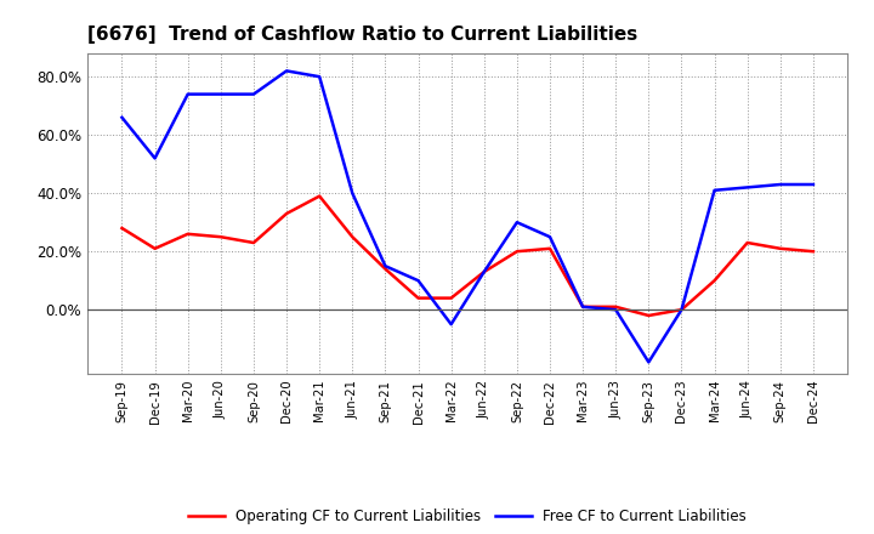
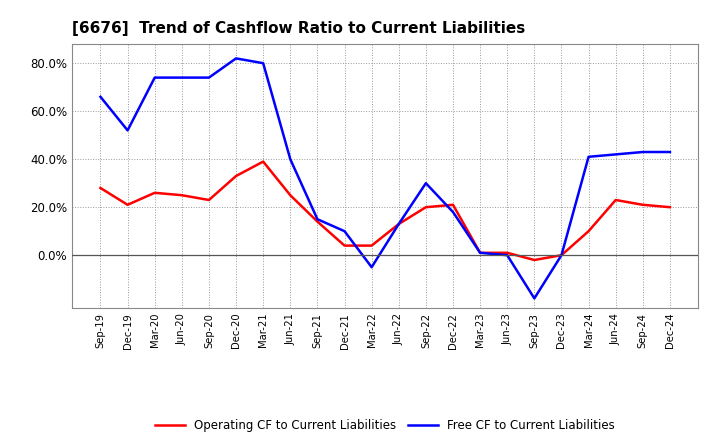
Free CF to Current Liabilities/Dec-22: 25% -> 18%
